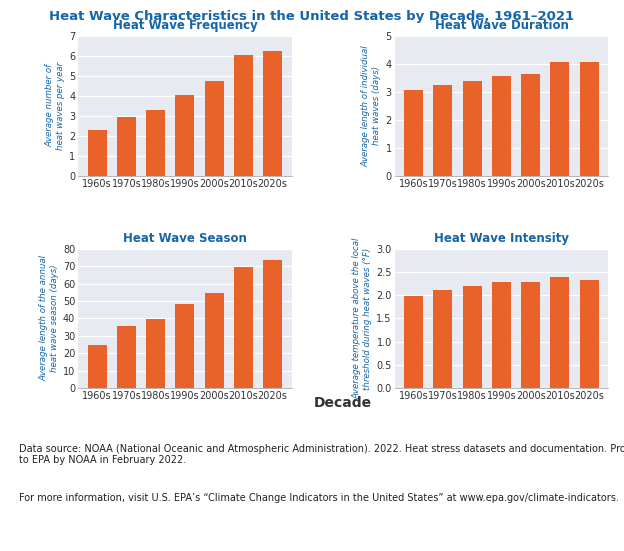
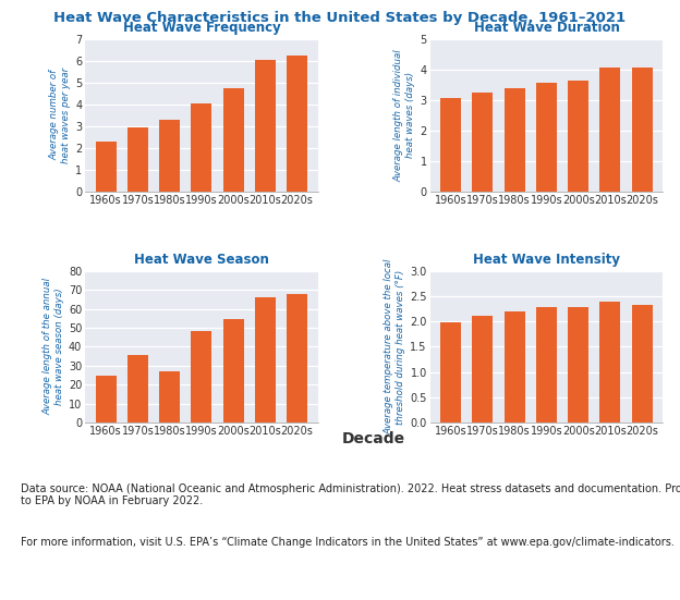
Heat Wave Season/1980s: 40 -> 27
Heat Wave Season/2010s: 70 -> 66
Heat Wave Season/2020s: 74 -> 68
